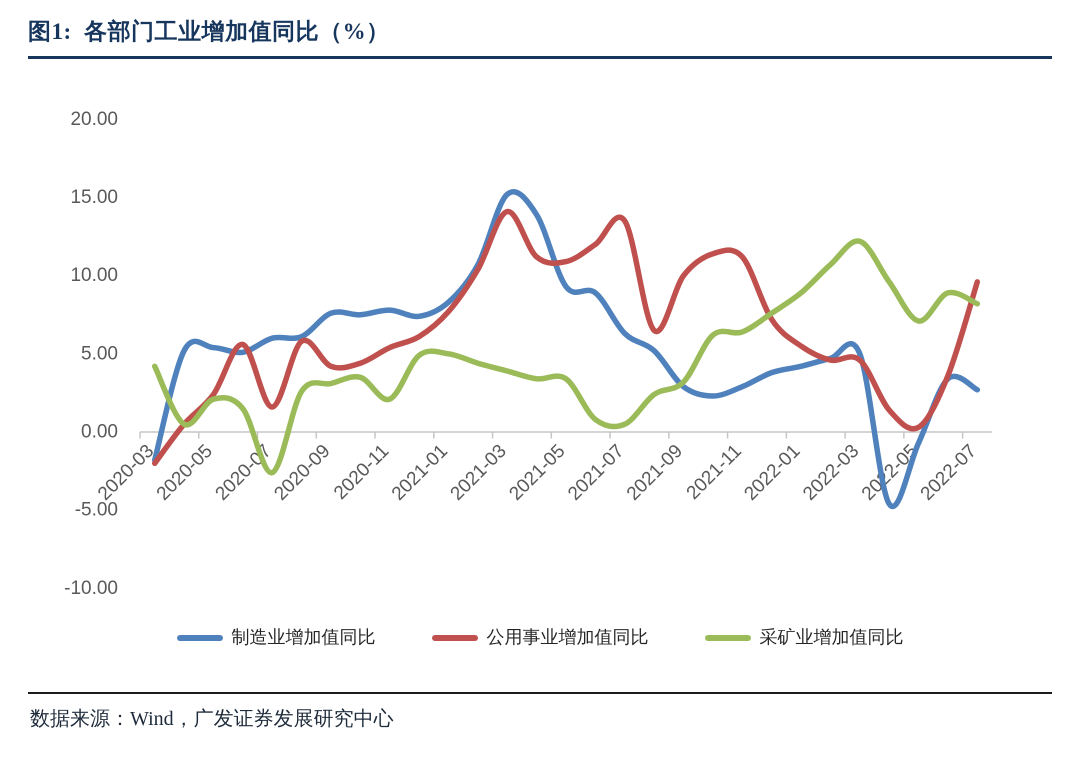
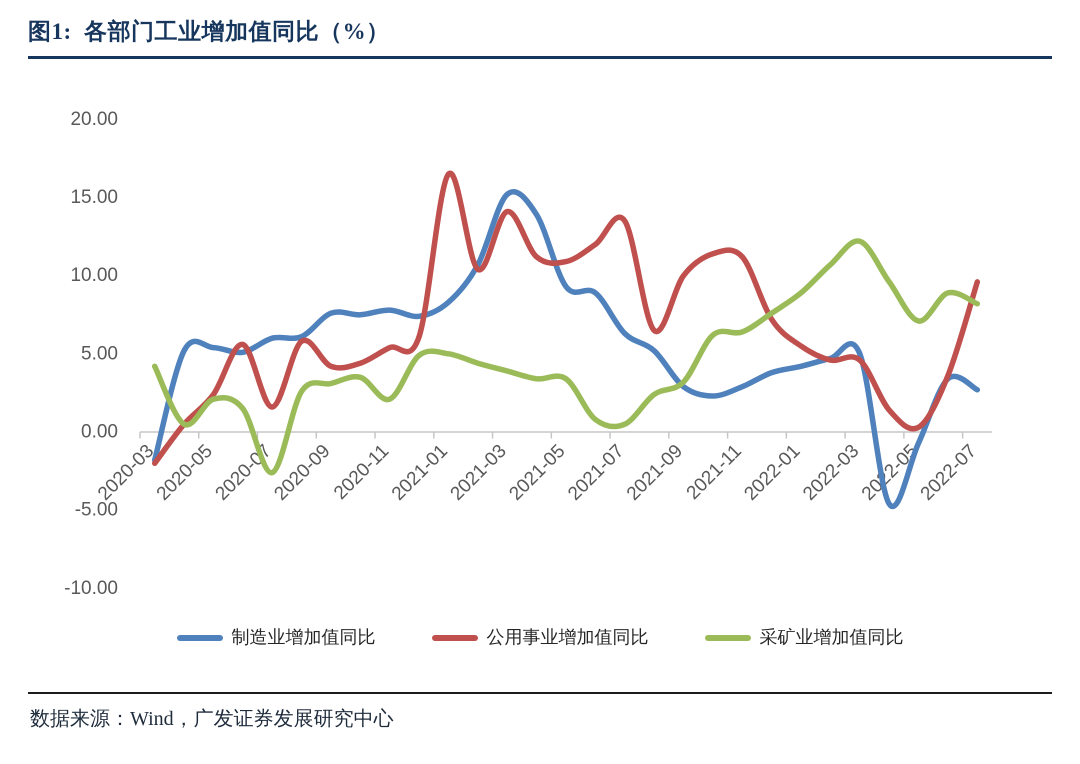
公用事业增加值同比/2021-01: 7.7 -> 16.5
